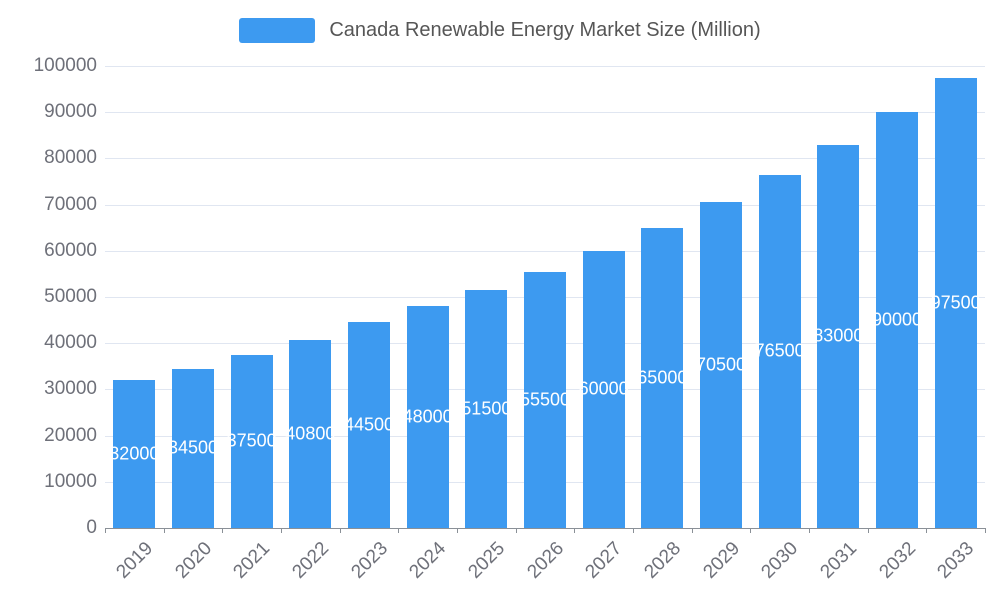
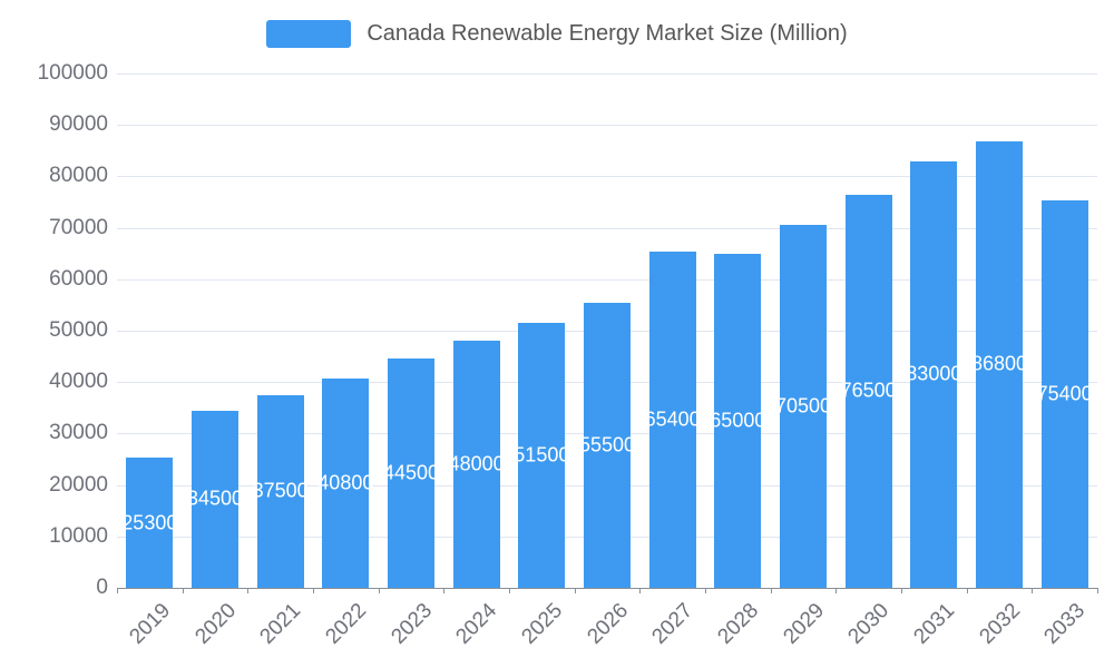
2019: 32000 -> 25300
2027: 60000 -> 65400
2032: 90000 -> 86800
2033: 97500 -> 75400
